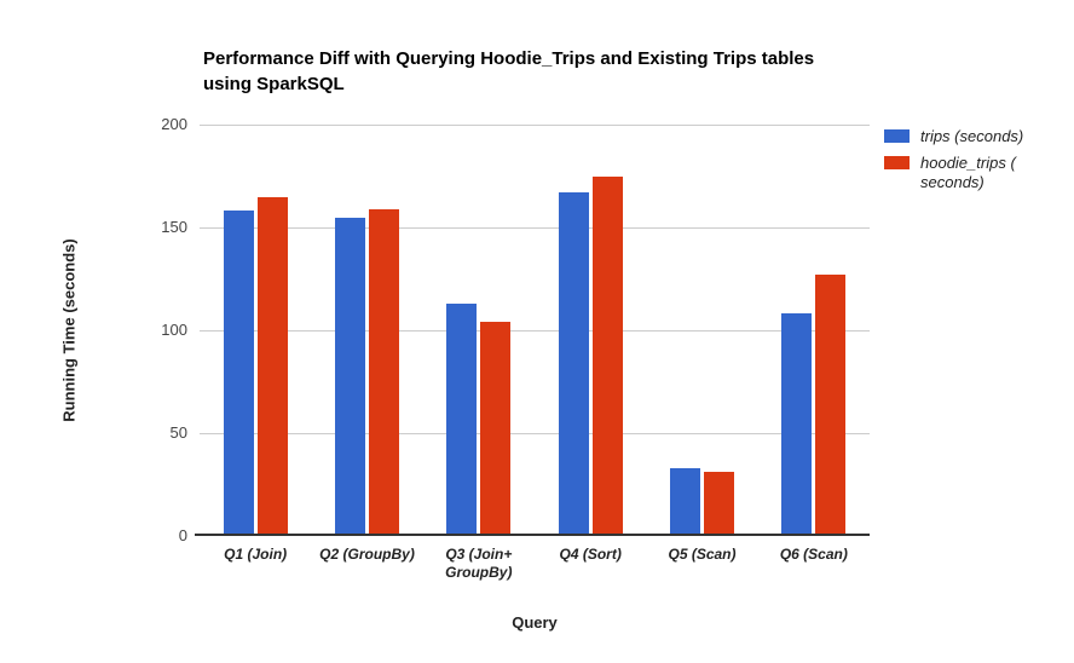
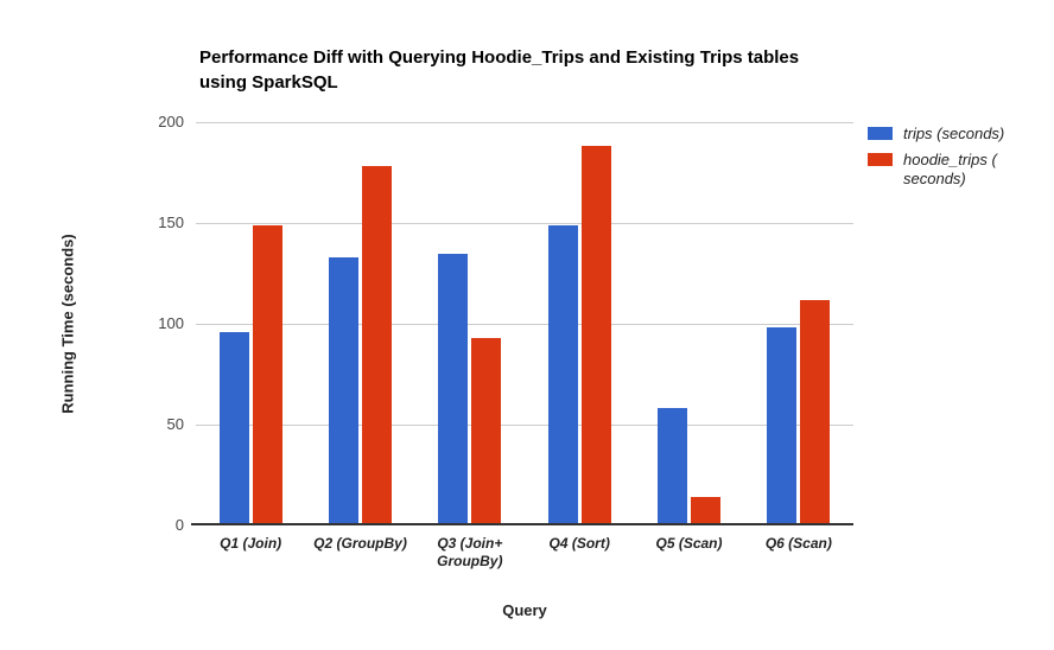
trips (seconds)/Q1 (Join): 158 -> 96
hoodie_trips (seconds)/Q1 (Join): 165 -> 149
trips (seconds)/Q2 (GroupBy): 155 -> 133
hoodie_trips (seconds)/Q2 (GroupBy): 159 -> 178
trips (seconds)/Q3 (Join+ GroupBy): 113 -> 135
hoodie_trips (seconds)/Q3 (Join+ GroupBy): 104 -> 93
trips (seconds)/Q4 (Sort): 167 -> 149
hoodie_trips (seconds)/Q4 (Sort): 175 -> 188
trips (seconds)/Q5 (Scan): 33 -> 58
hoodie_trips (seconds)/Q5 (Scan): 31 -> 14
trips (seconds)/Q6 (Scan): 108 -> 98
hoodie_trips (seconds)/Q6 (Scan): 127 -> 112
